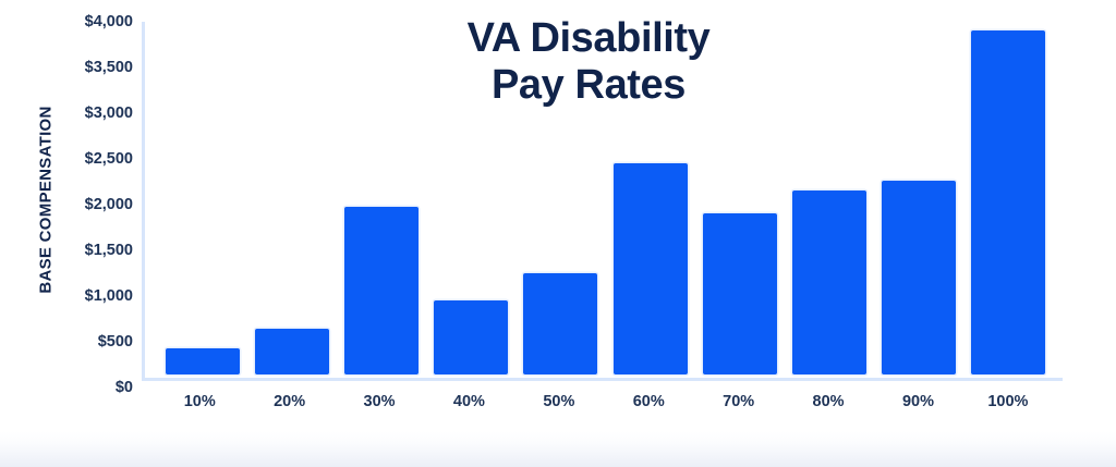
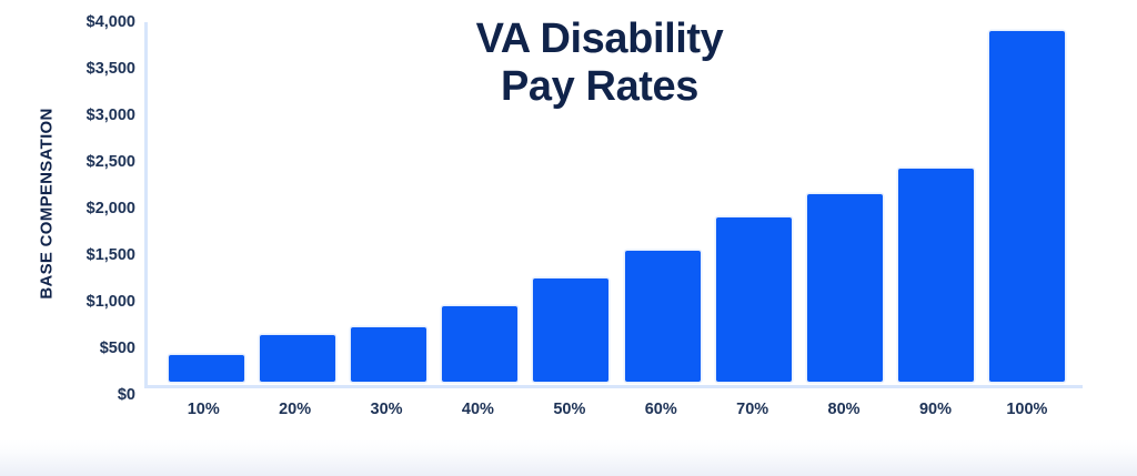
30%: $1900 -> $600
60%: $2400 -> $1500
90%: $2200 -> $2400
